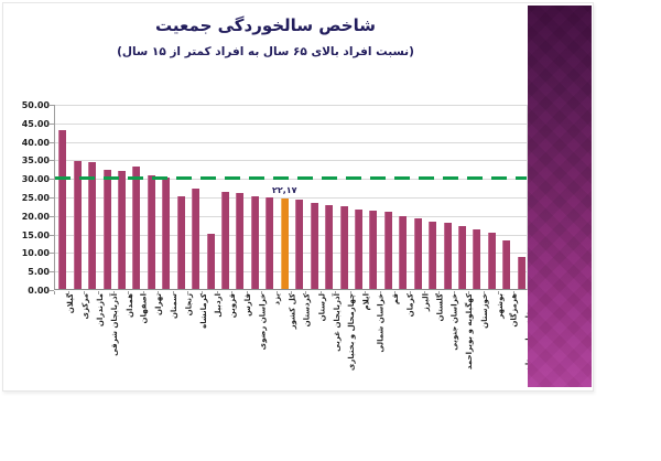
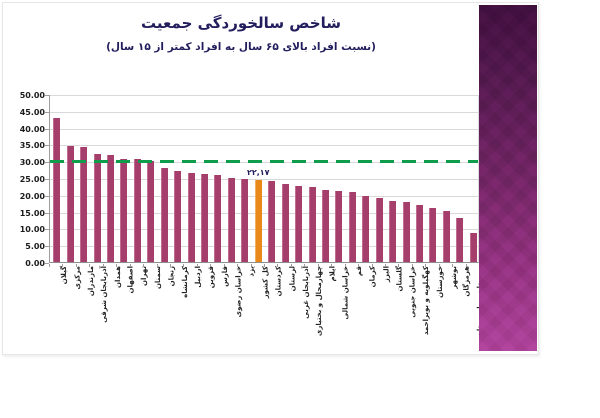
اصفهان: 33 -> 31
زنجان: 25 -> 28
اردبیل: 15 -> 26
